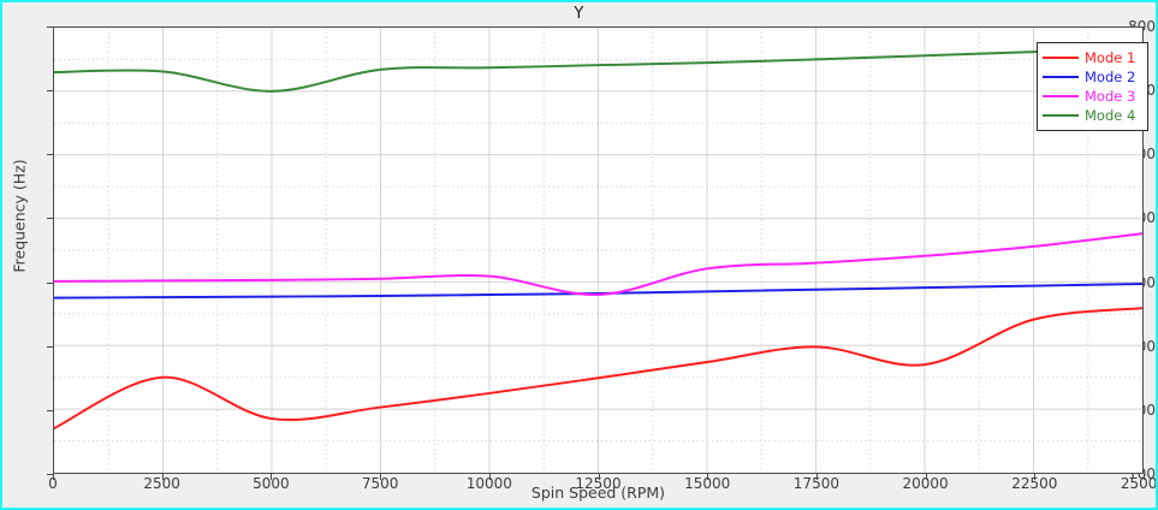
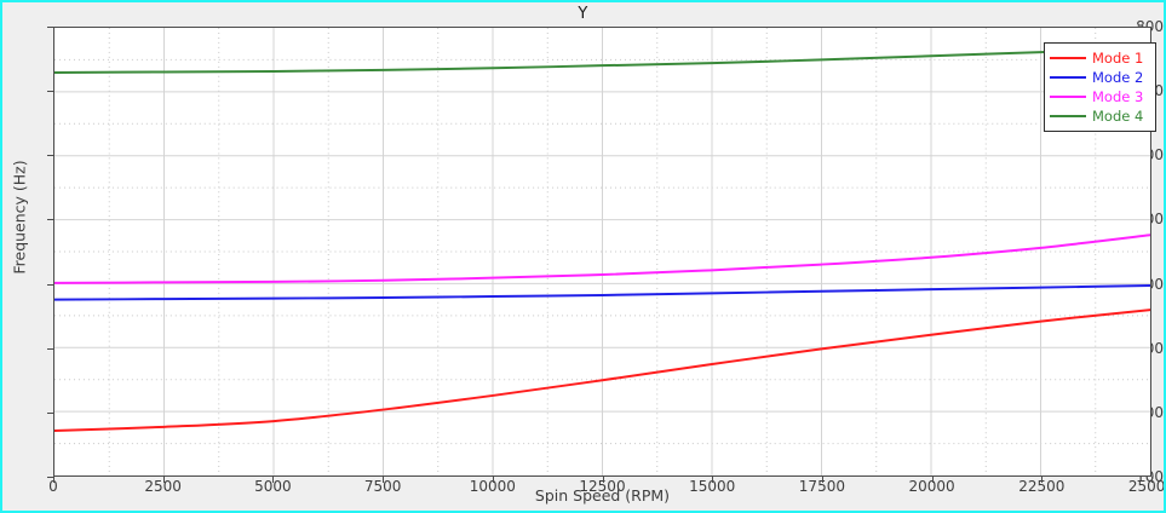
Mode 1/2500: 250 -> 180
Mode 4/5000: 700 -> 730
Mode 3/12500: 380 -> 410
Mode 1/20000: 270 -> 320
